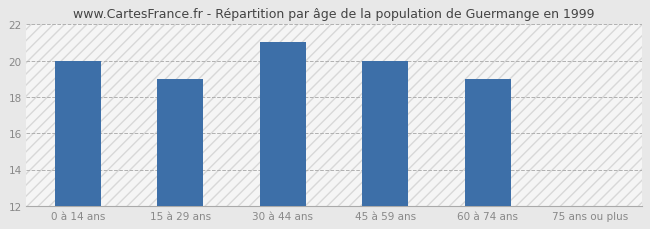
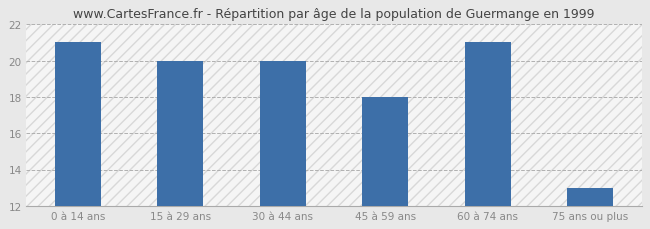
0 à 14 ans: 20 -> 21
15 à 29 ans: 19 -> 20
30 à 44 ans: 21 -> 20
45 à 59 ans: 20 -> 18
60 à 74 ans: 19 -> 21
75 ans ou plus: 12 -> 13
